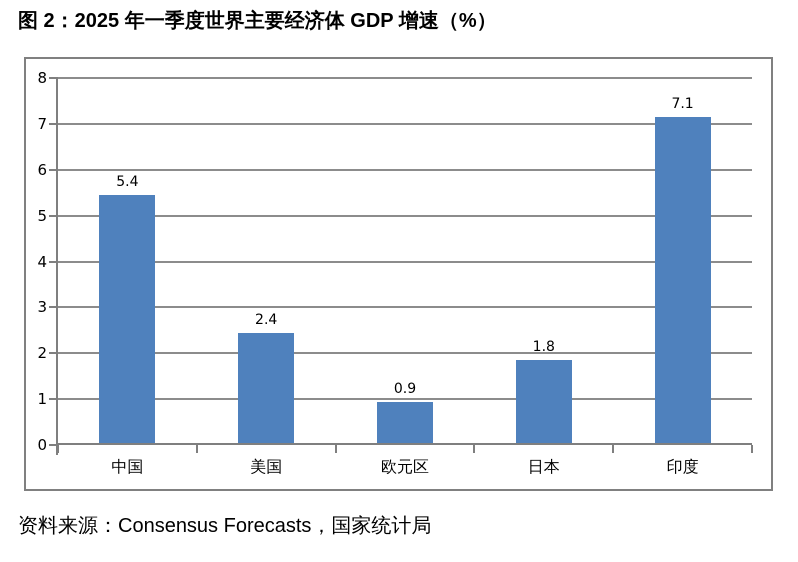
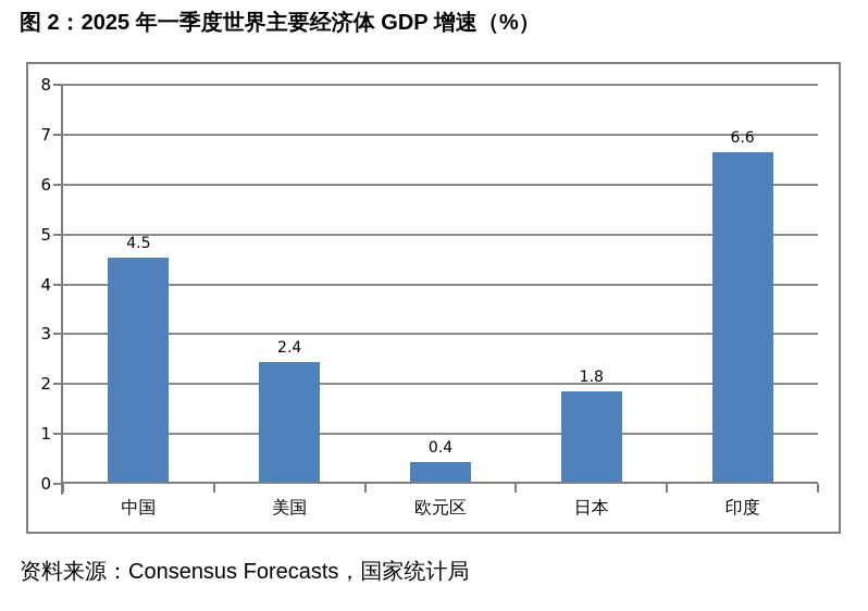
中国: 5.4 -> 4.5
欧元区: 0.9 -> 0.4
印度: 7.1 -> 6.6
